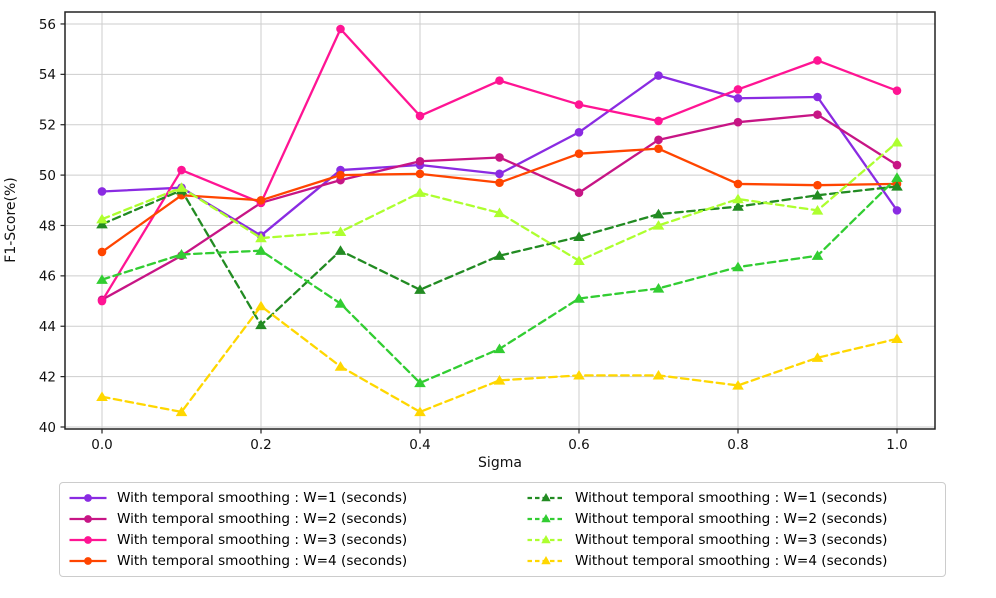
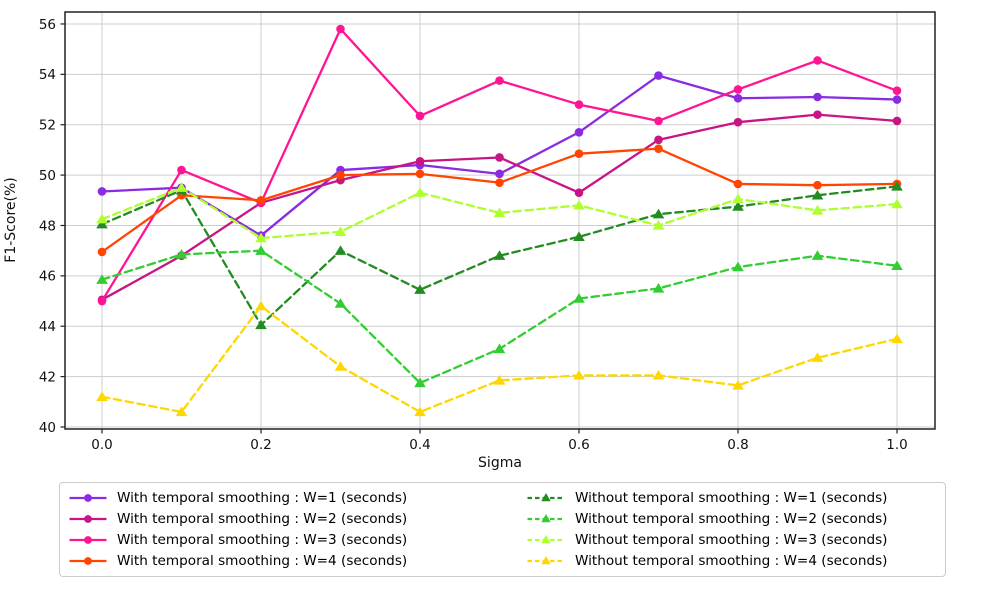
Without temporal smoothing : W=3 (seconds)/0.6: 46.6 -> 48.8
With temporal smoothing : W=1 (seconds)/1.0: 48.6 -> 53.0
With temporal smoothing : W=2 (seconds)/1.0: 50.4 -> 52.1
Without temporal smoothing : W=2 (seconds)/1.0: 49.9 -> 46.4
Without temporal smoothing : W=3 (seconds)/1.0: 51.3 -> 48.9
